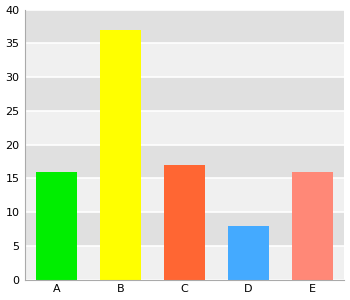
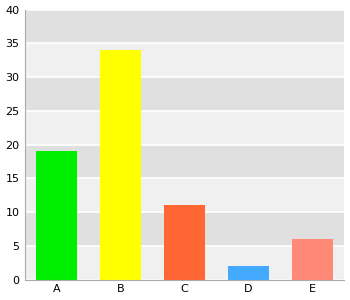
A: 16 -> 19
B: 37 -> 34
C: 17 -> 11
D: 8 -> 2
E: 16 -> 6
